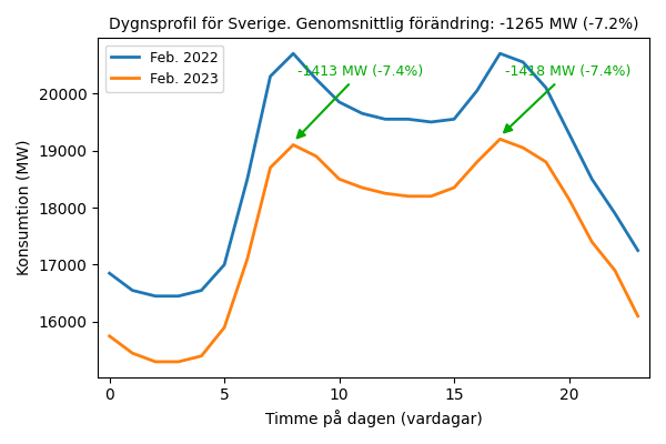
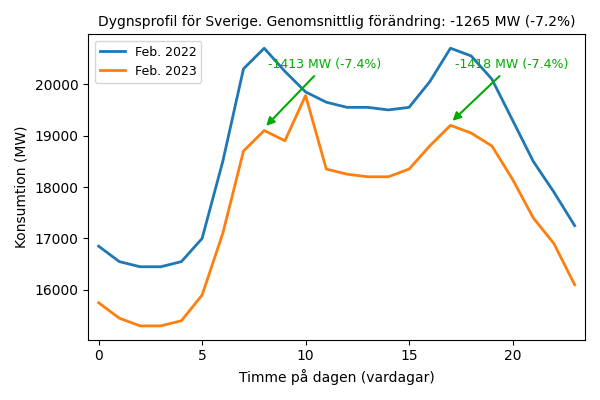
Feb. 2023/10: 18500 -> 19780
